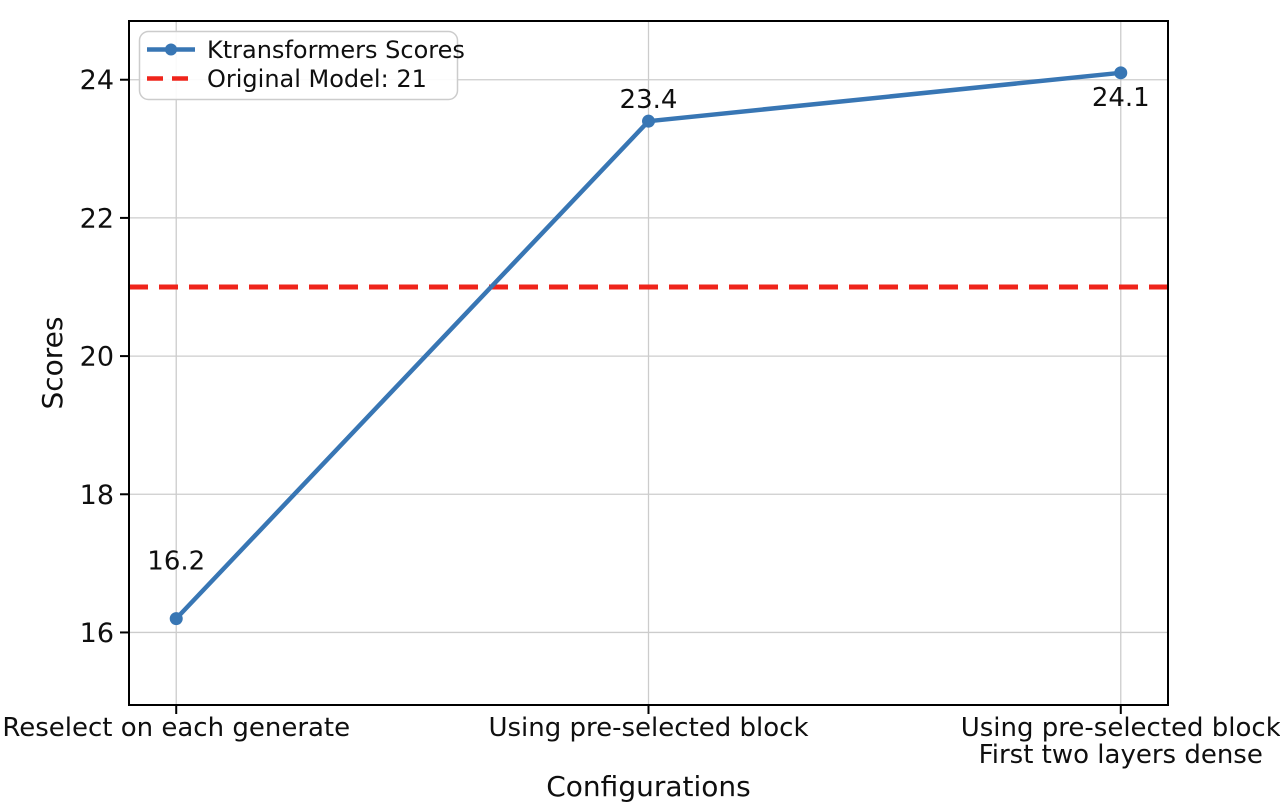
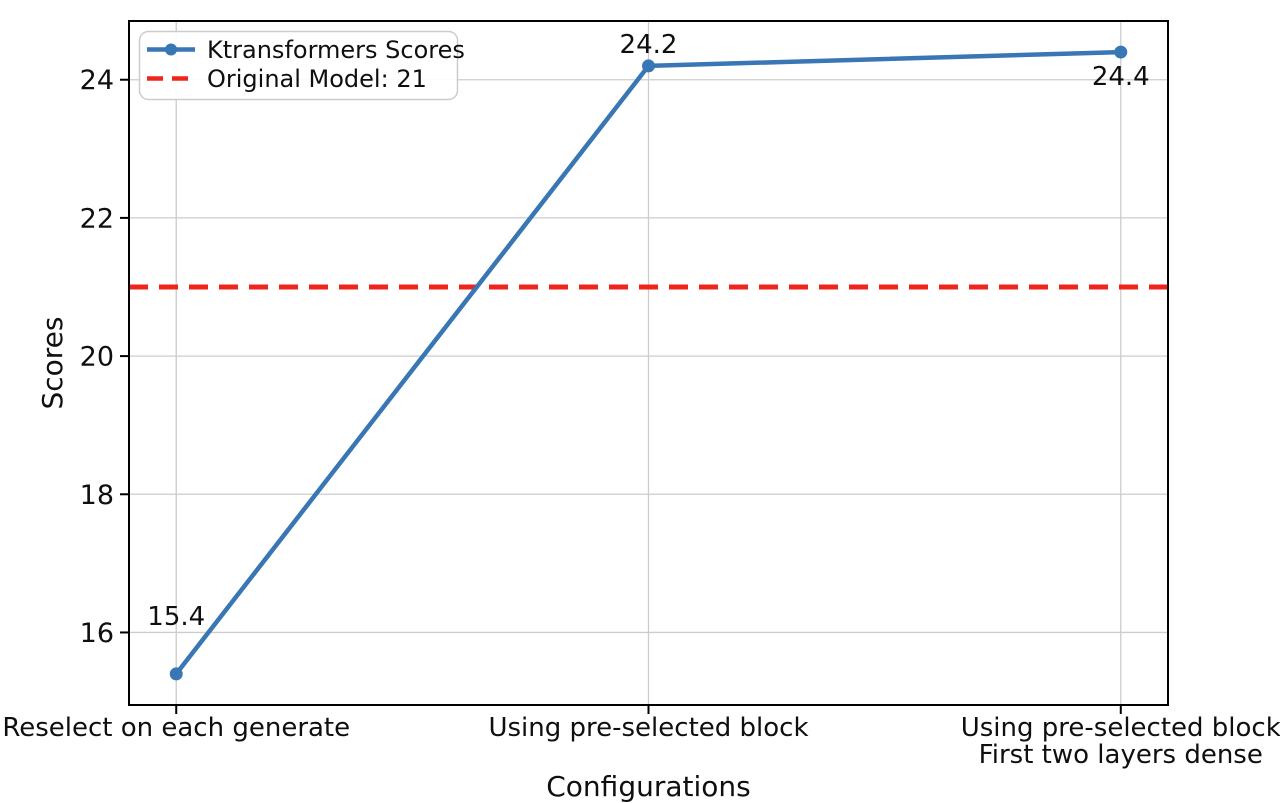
Reselect on each generate: 16.2 -> 15.4
Using pre-selected block: 23.4 -> 24.2
Using pre-selected block First two layers dense: 24.1 -> 24.4
